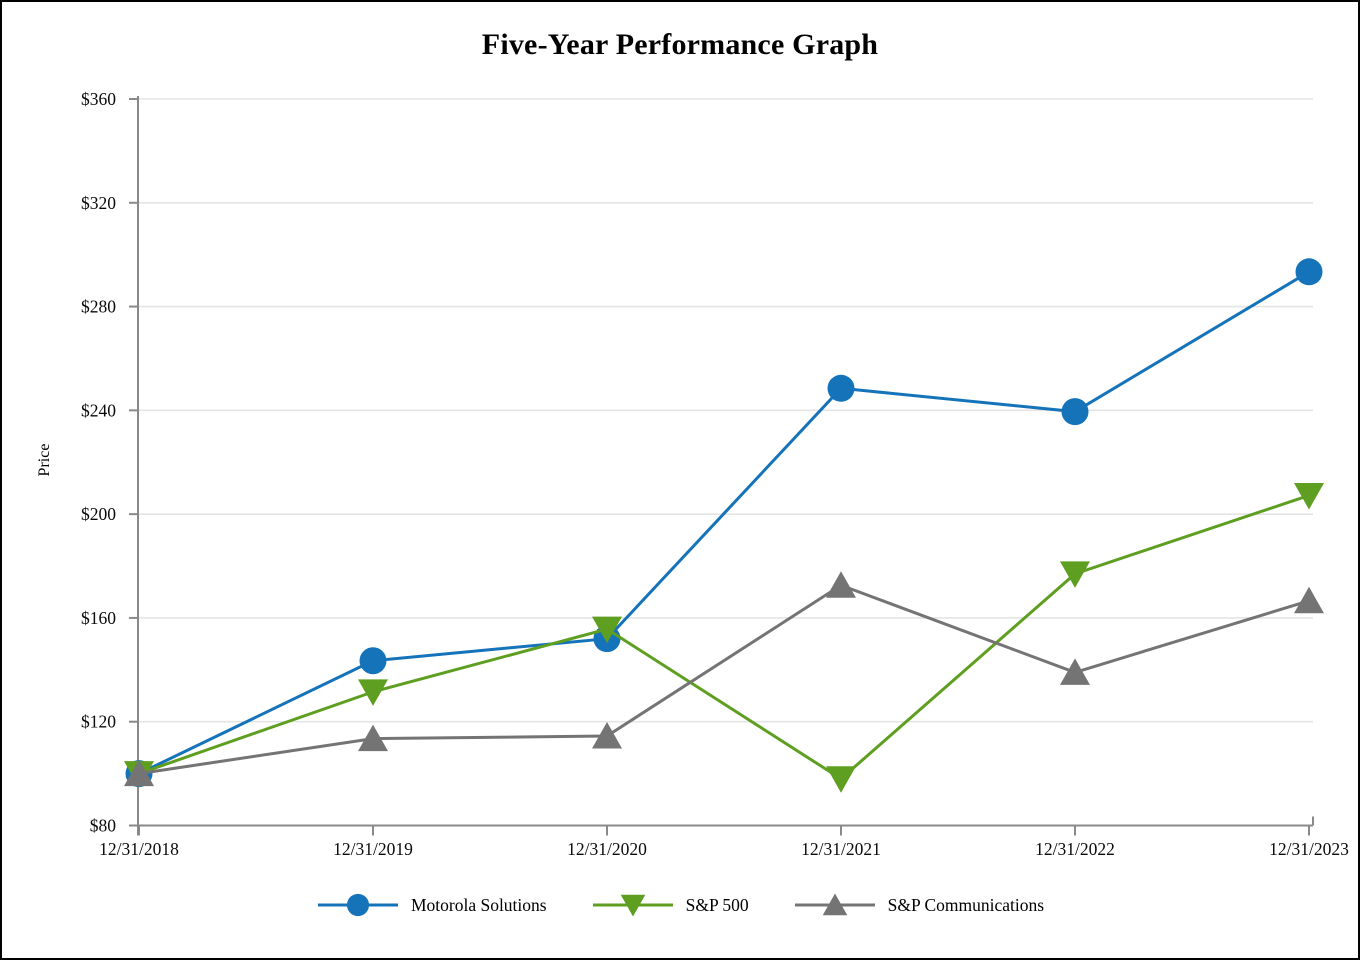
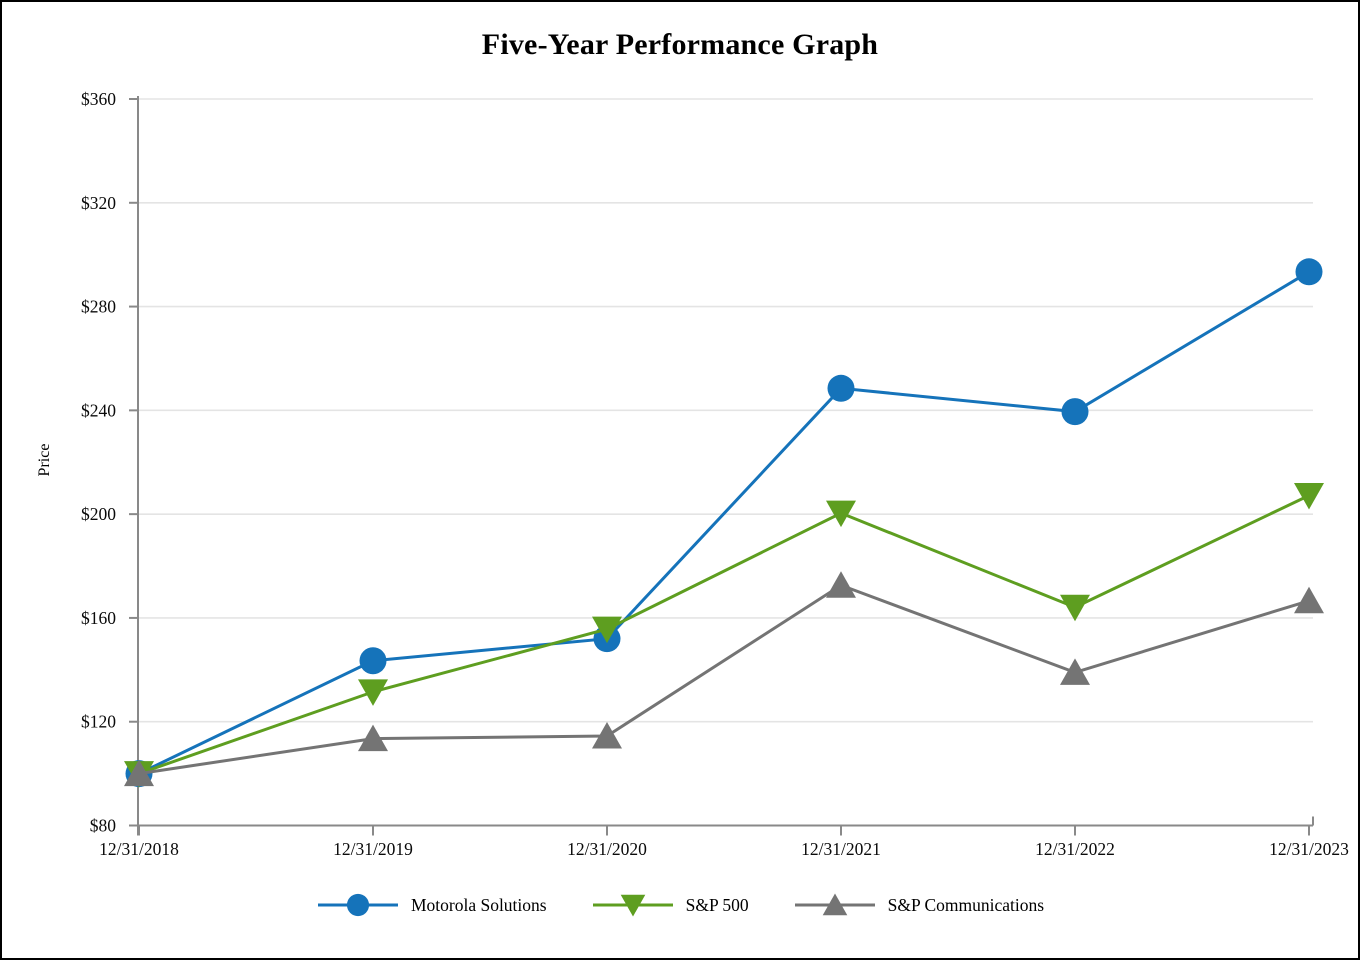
S&P 500/12/31/2021: $98 -> $200
S&P 500/12/31/2022: $177 -> $164
